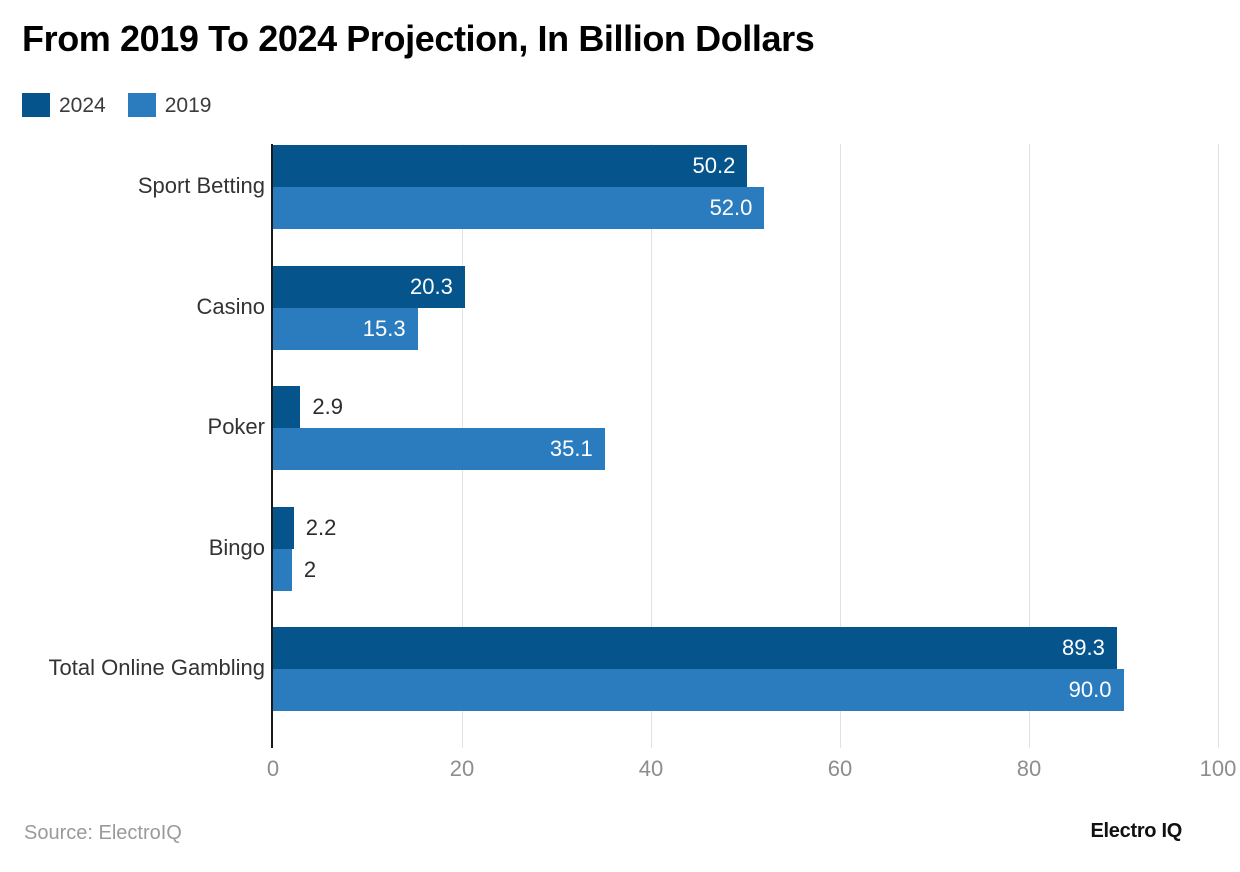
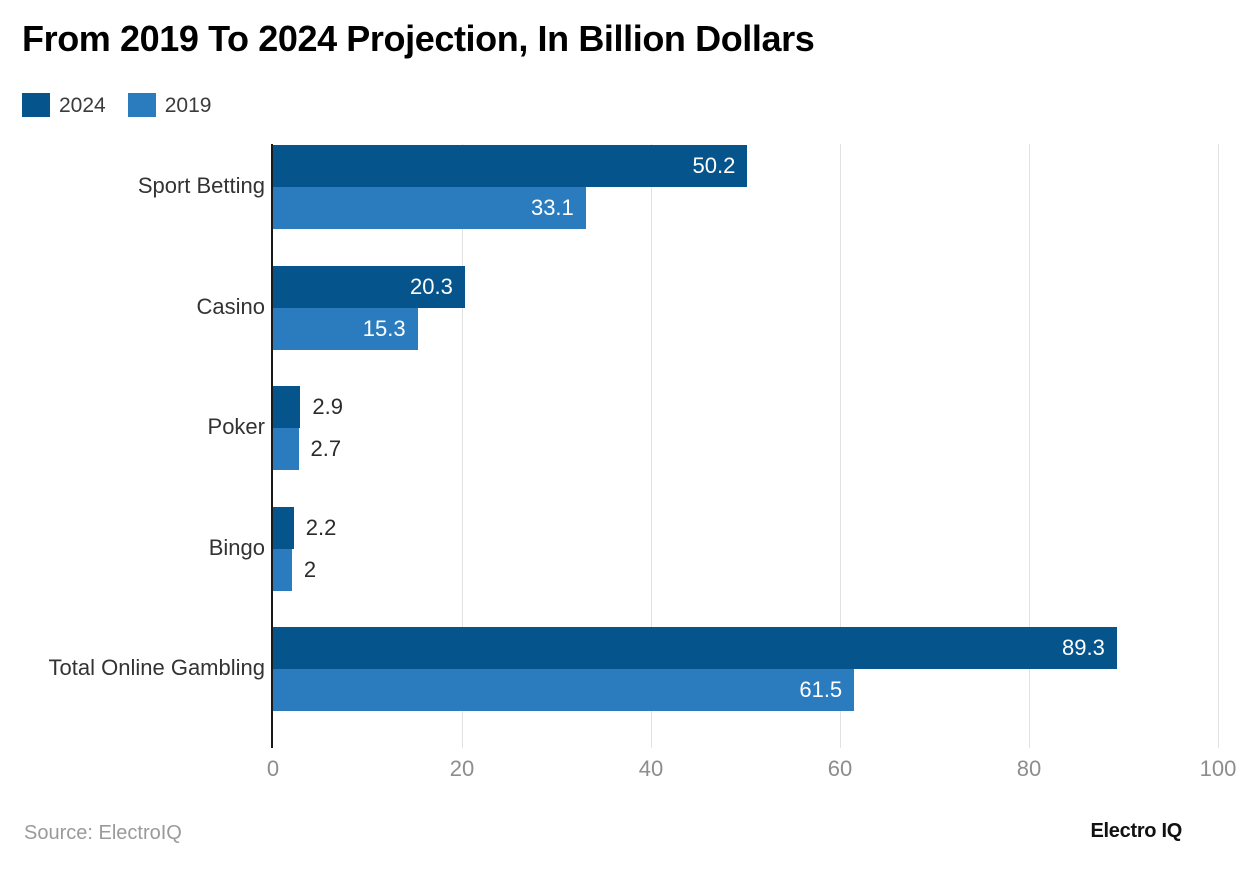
2019/Sport Betting: 52.0 -> 33.1
2019/Poker: 35.1 -> 2.7
2019/Total Online Gambling: 90.0 -> 61.5
